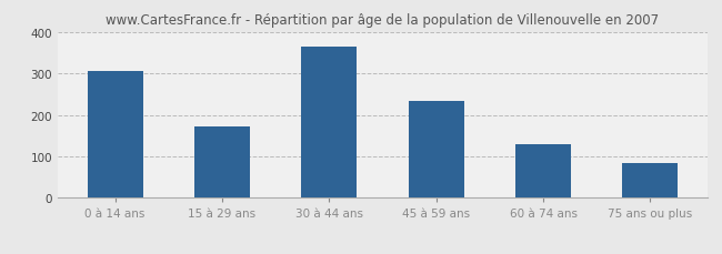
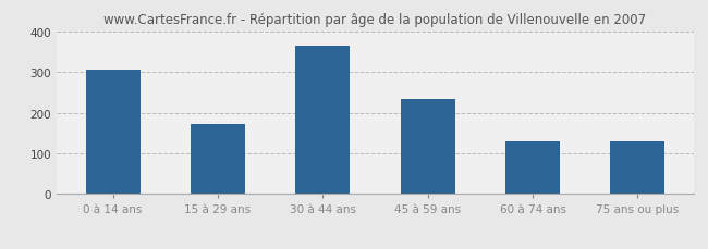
75 ans ou plus: 83 -> 130
